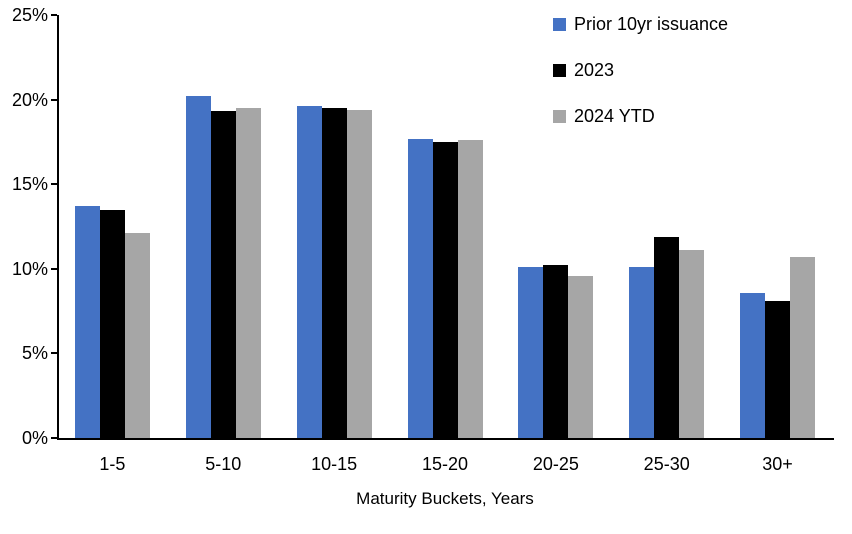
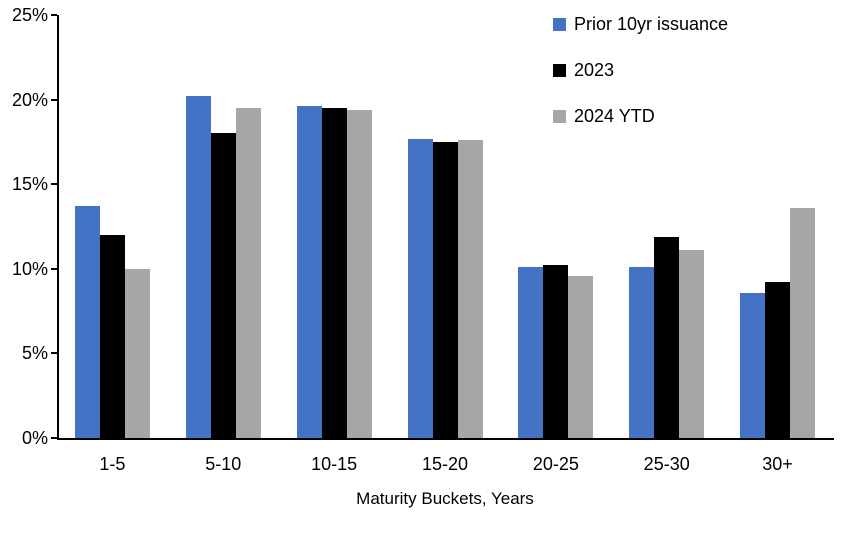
2023/1-5: 13.5% -> 12.0%
2024 YTD/1-5: 12.1% -> 10.0%
2023/5-10: 19.3% -> 18.0%
2023/30+: 8.1% -> 9.2%
2024 YTD/30+: 10.7% -> 13.6%
